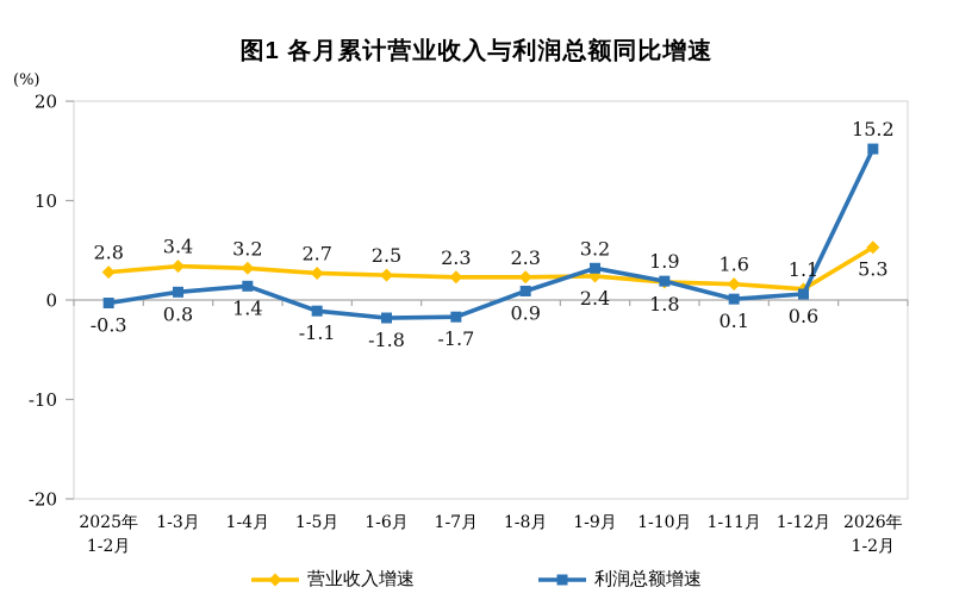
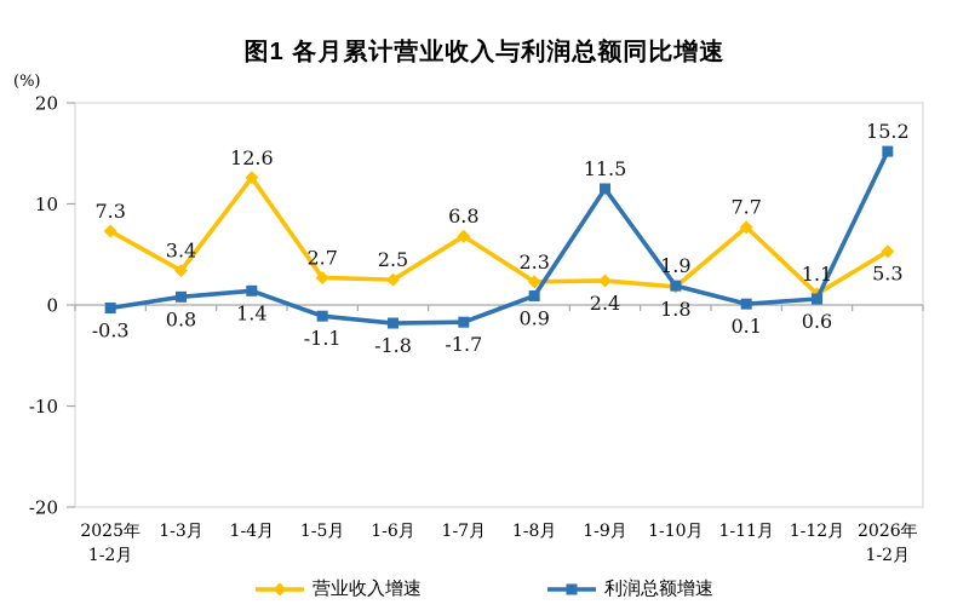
营业收入增速/2025年 1-2月: 2.8 -> 7.3
营业收入增速/1-4月: 3.2 -> 12.6
营业收入增速/1-7月: 2.3 -> 6.8
利润总额增速/1-9月: 3.2 -> 11.5
营业收入增速/1-11月: 1.6 -> 7.7
